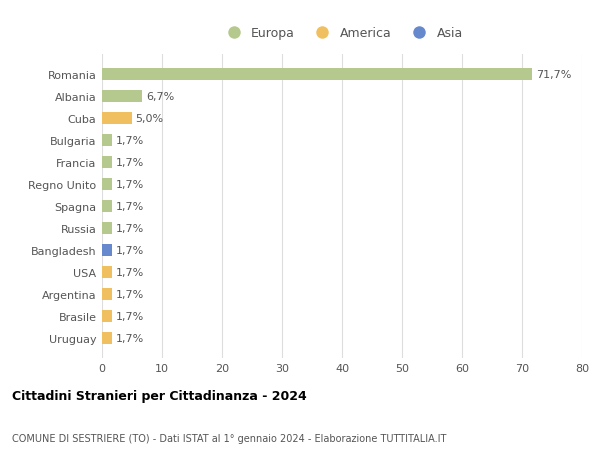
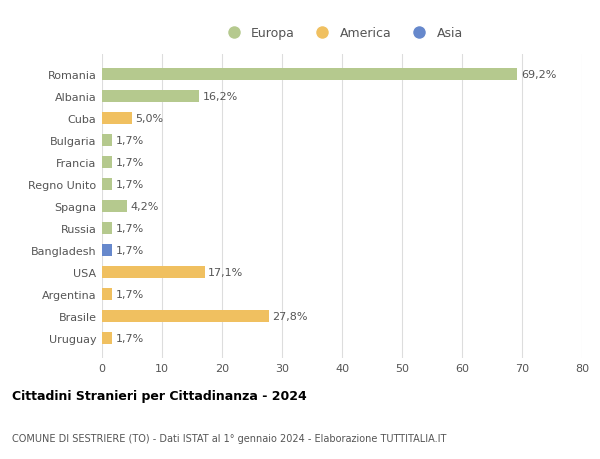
Romania: 71,7% -> 69,2%
Albania: 6,7% -> 16,2%
Spagna: 1,7% -> 4,2%
USA: 1,7% -> 17,1%
Brasile: 1,7% -> 27,8%
